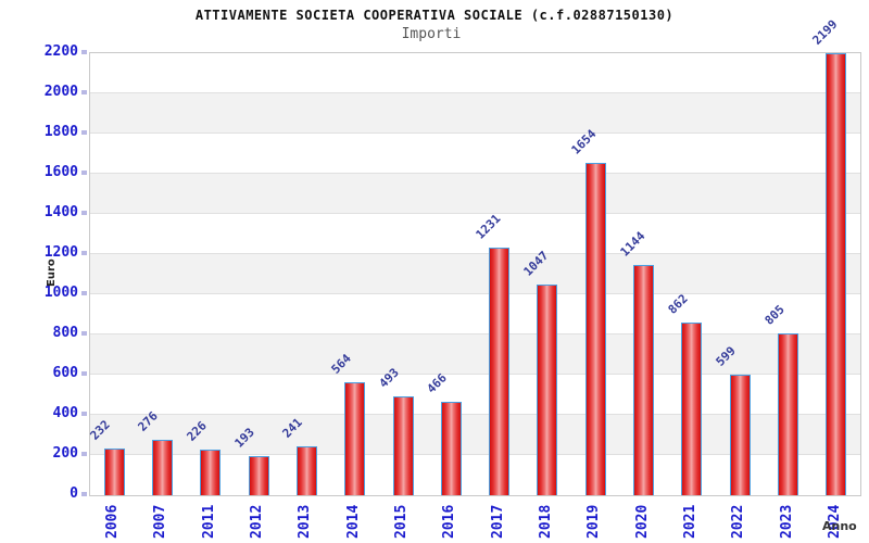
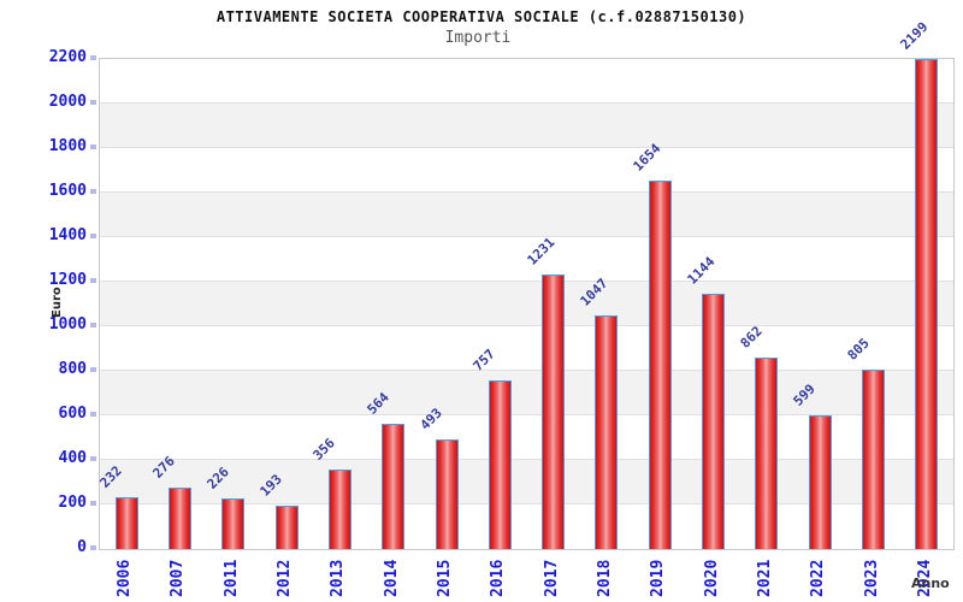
2013: 241 -> 356
2016: 466 -> 757
